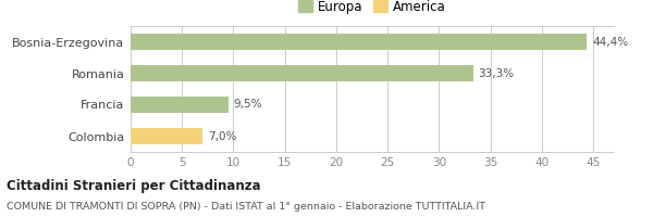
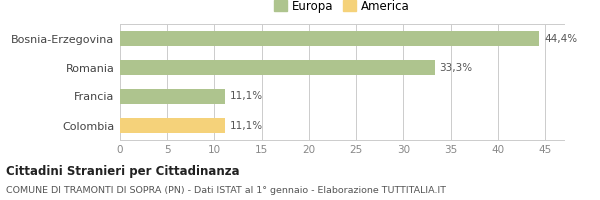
Francia: 9,5% -> 11,1%
Colombia: 7,0% -> 11,1%
